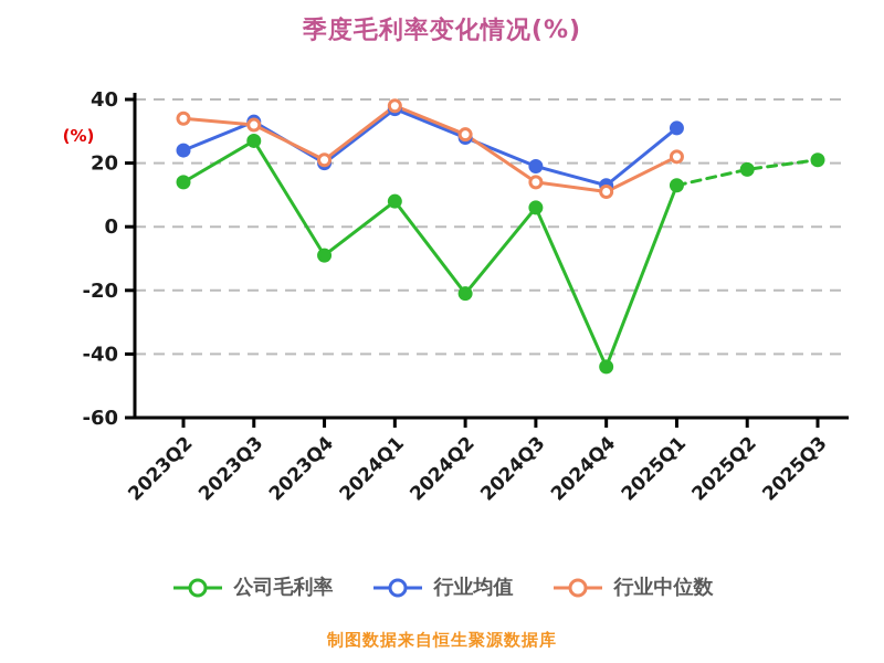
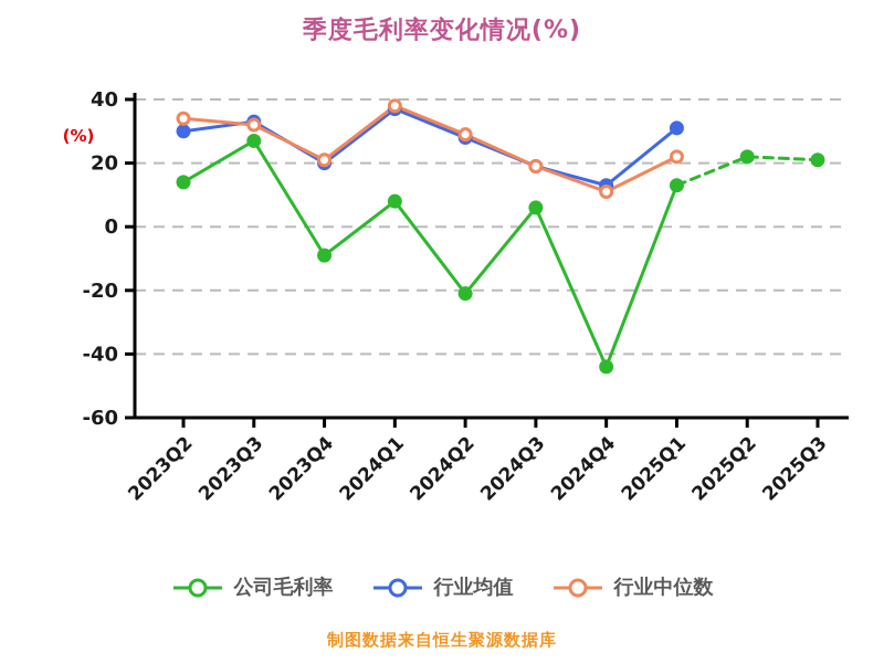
行业均值/2023Q2: 24 -> 30
行业中位数/2024Q3: 14 -> 19
公司毛利率/2025Q2: 18 -> 22
